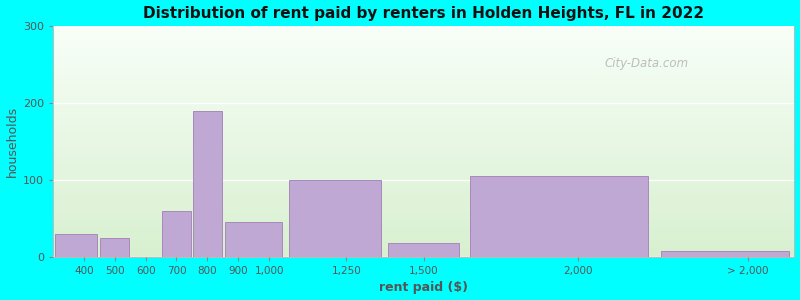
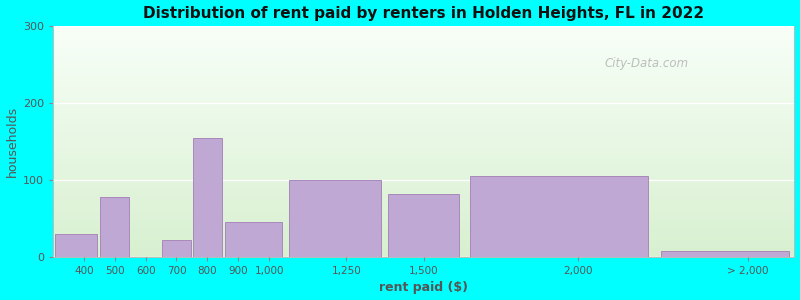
500: 25 -> 78
700: 60 -> 22
800: 190 -> 154
1,500: 18 -> 82
